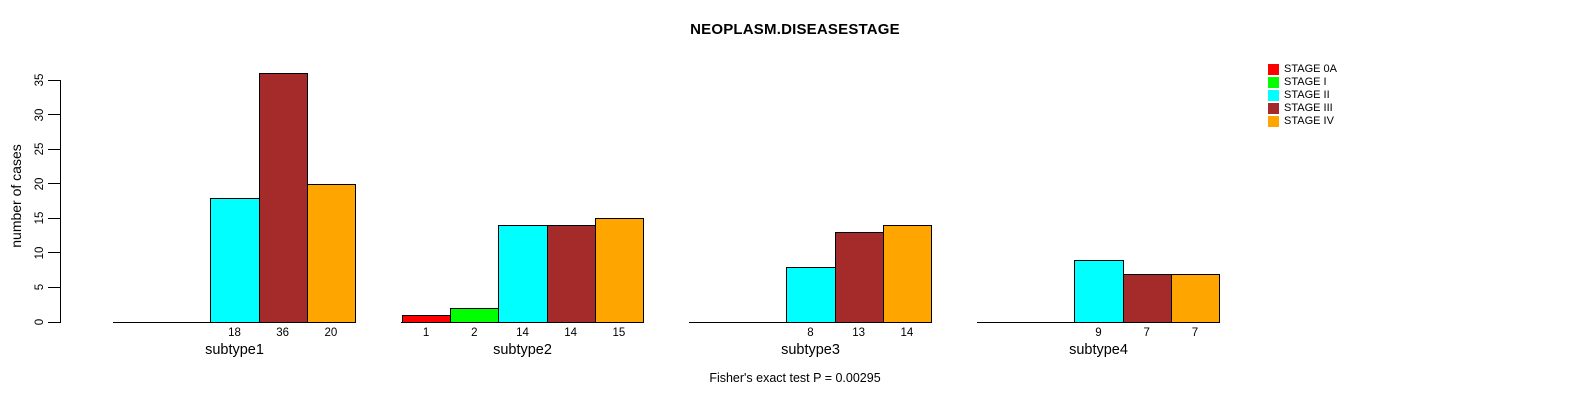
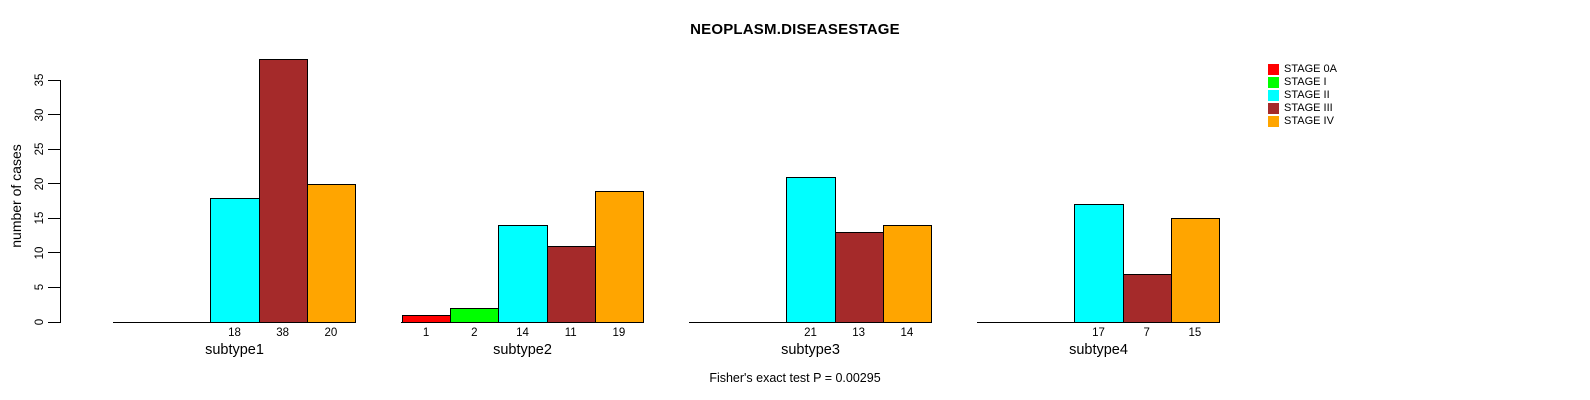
STAGE III/subtype1: 36 -> 38
STAGE III/subtype2: 14 -> 11
STAGE IV/subtype2: 15 -> 19
STAGE II/subtype3: 8 -> 21
STAGE II/subtype4: 9 -> 17
STAGE IV/subtype4: 7 -> 15
